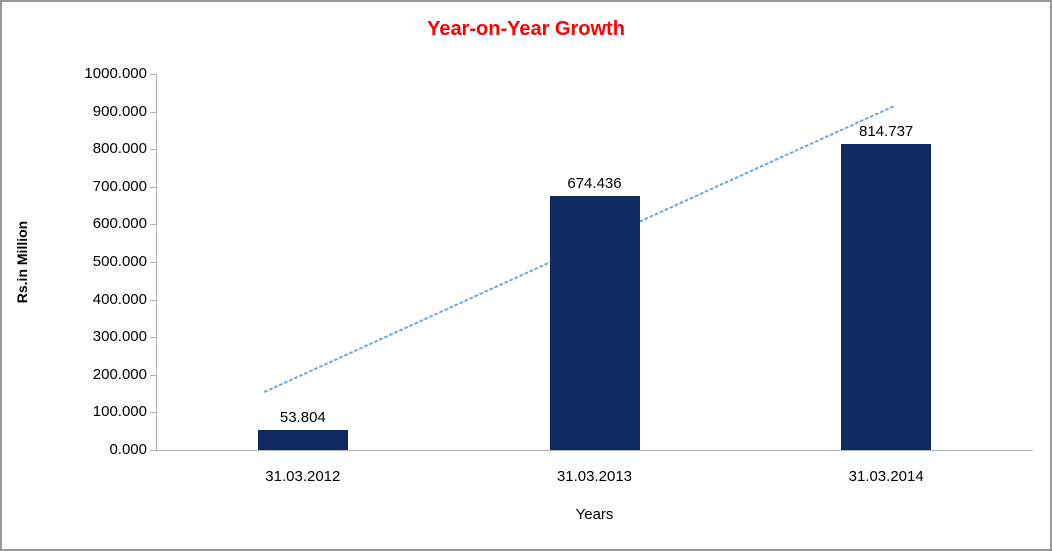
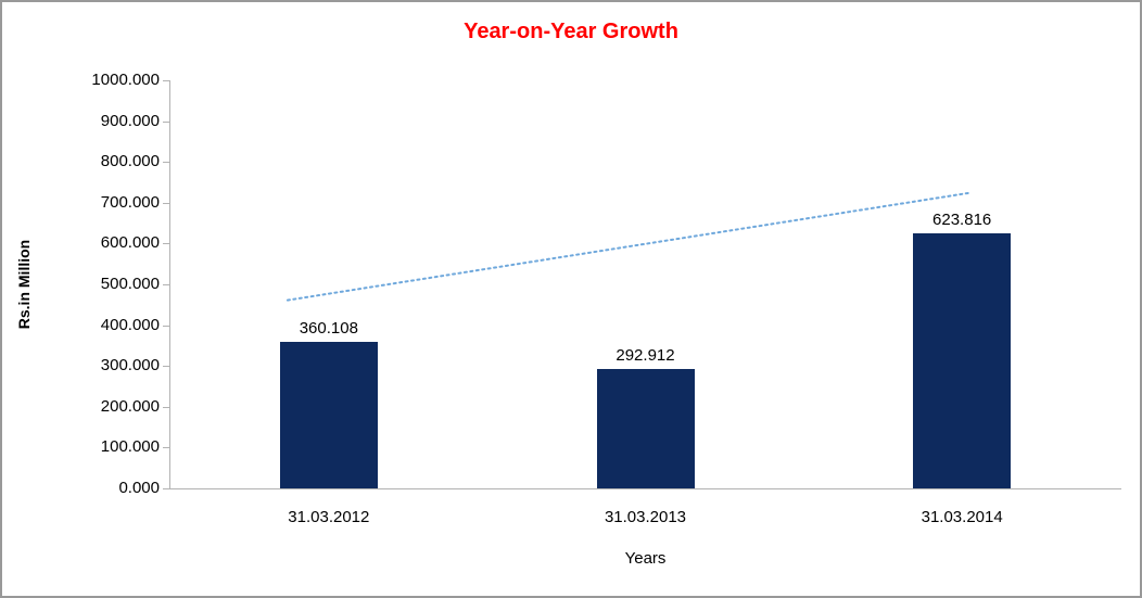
31.03.2012: 53.804 -> 360.108
31.03.2013: 674.436 -> 292.912
31.03.2014: 814.737 -> 623.816
